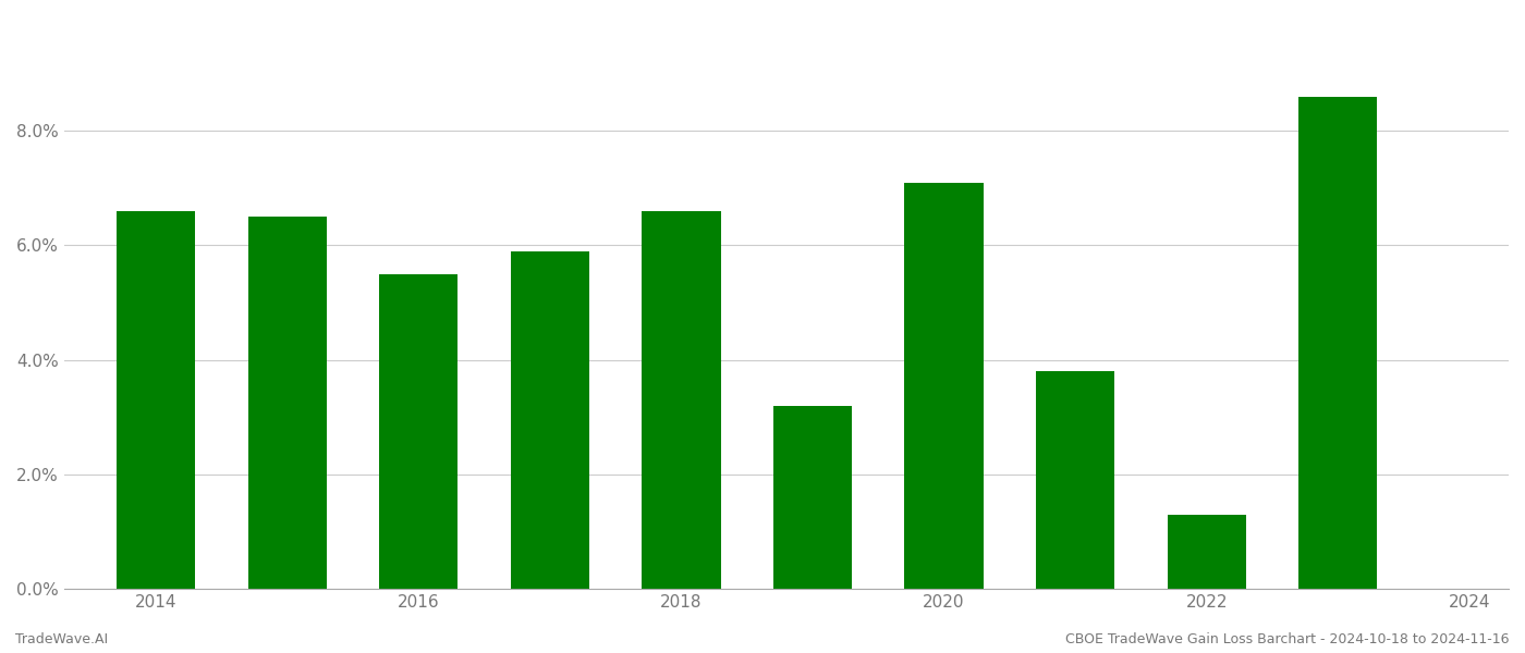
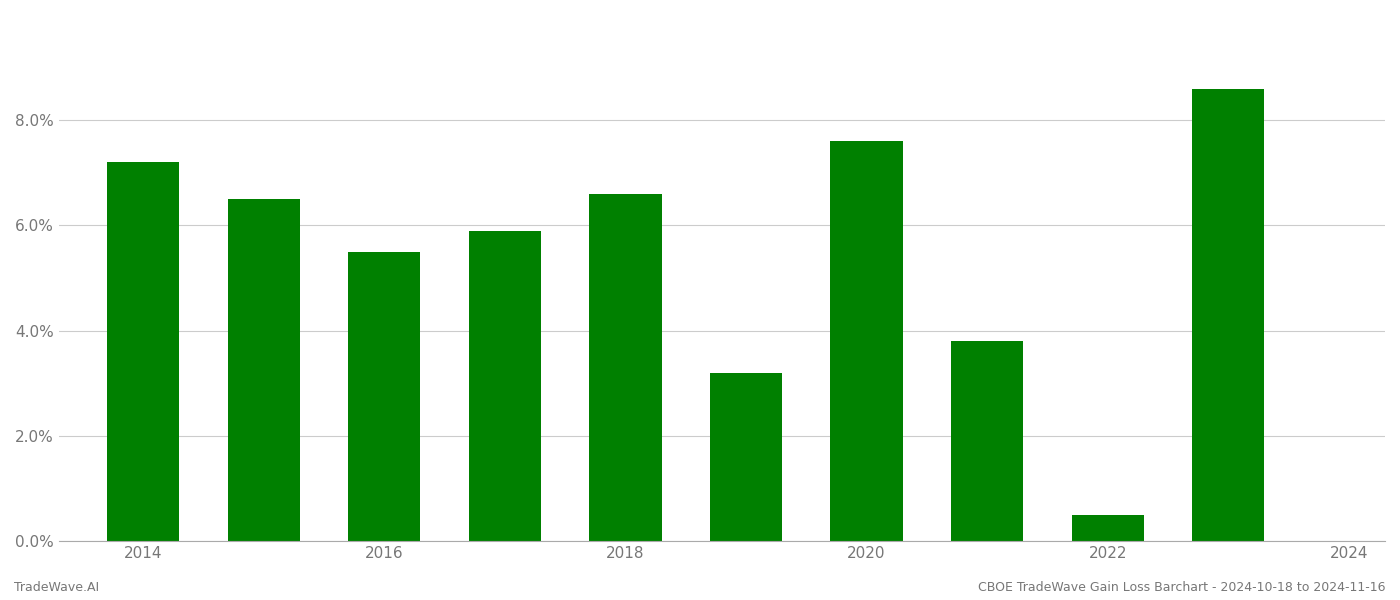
2014: 6.6% -> 7.2%
2020: 7.1% -> 7.6%
2022: 1.3% -> 0.5%
